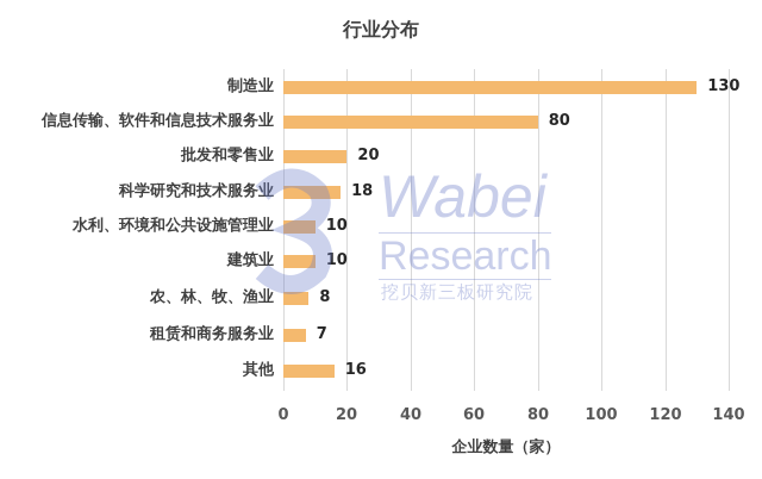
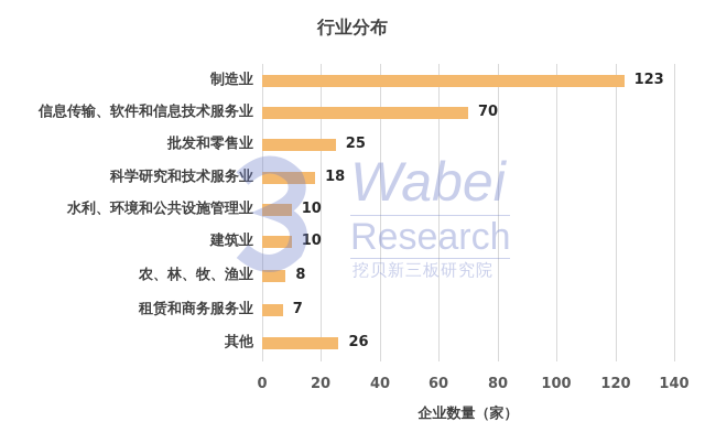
制造业: 130 -> 123
信息传输、软件和信息技术服务业: 80 -> 70
批发和零售业: 20 -> 25
其他: 16 -> 26
